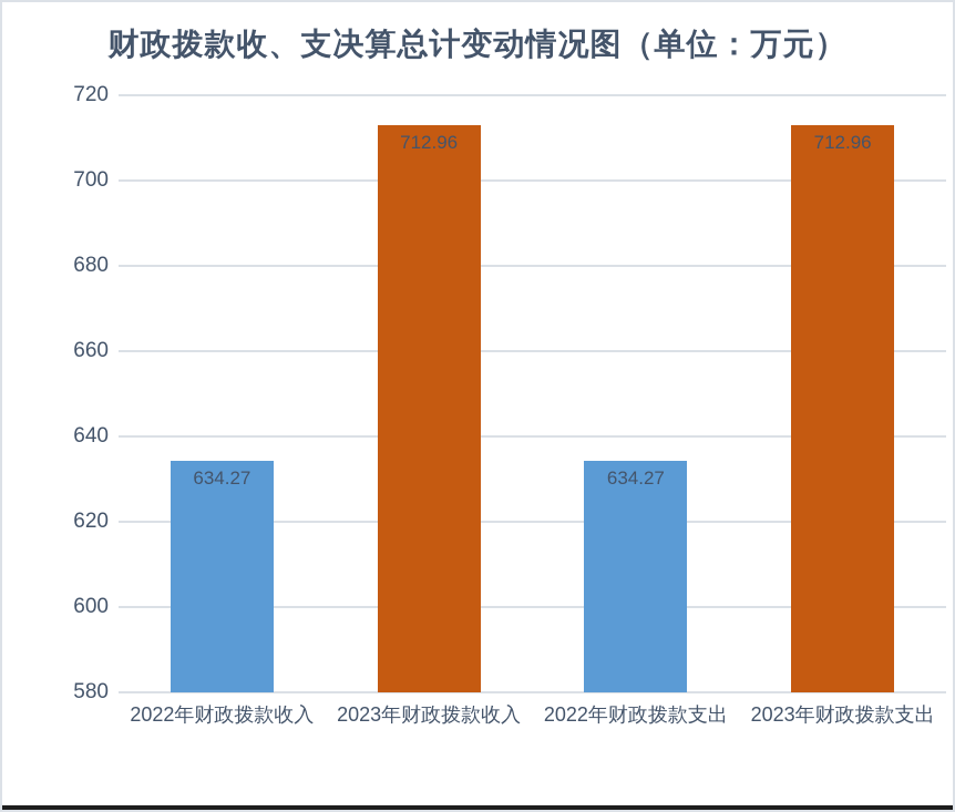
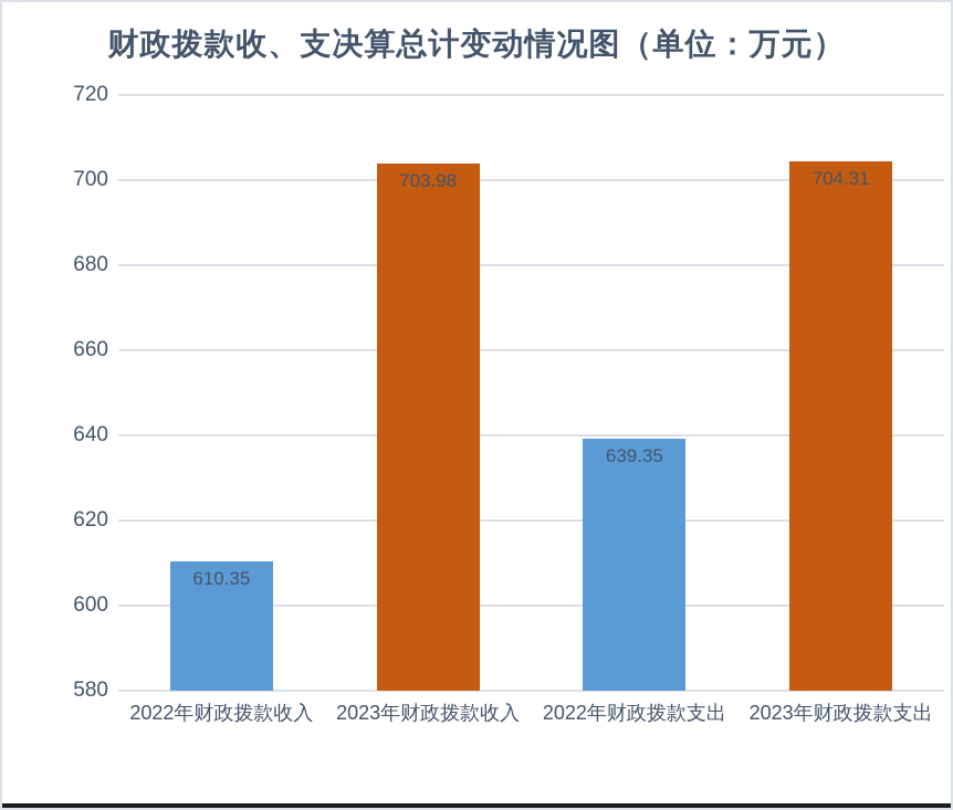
2022年财政拨款收入: 634.27 -> 610.35
2023年财政拨款收入: 712.96 -> 703.98
2022年财政拨款支出: 634.27 -> 639.35
2023年财政拨款支出: 712.96 -> 704.31
